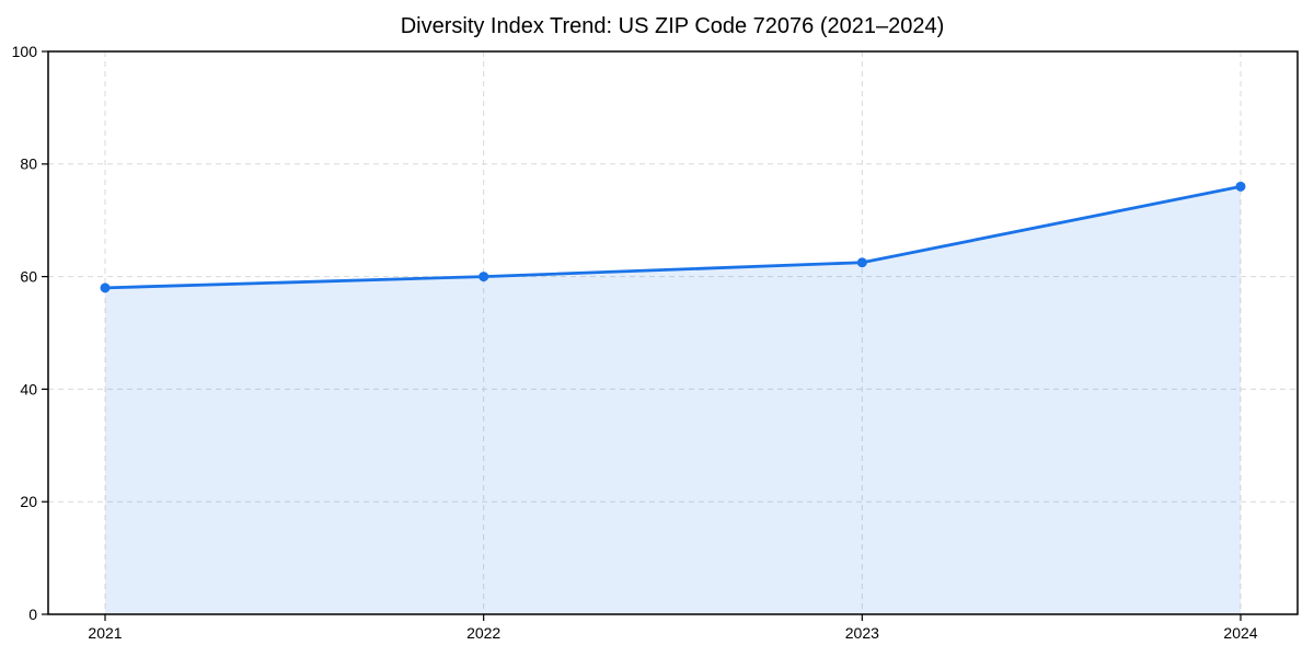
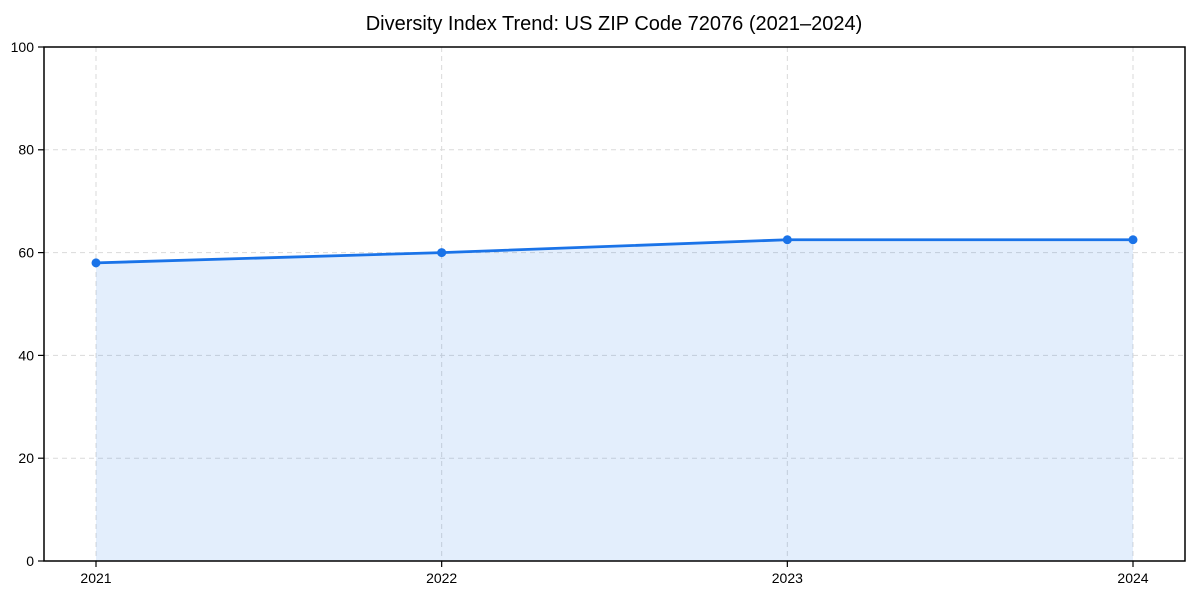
2024: 76 -> 62
